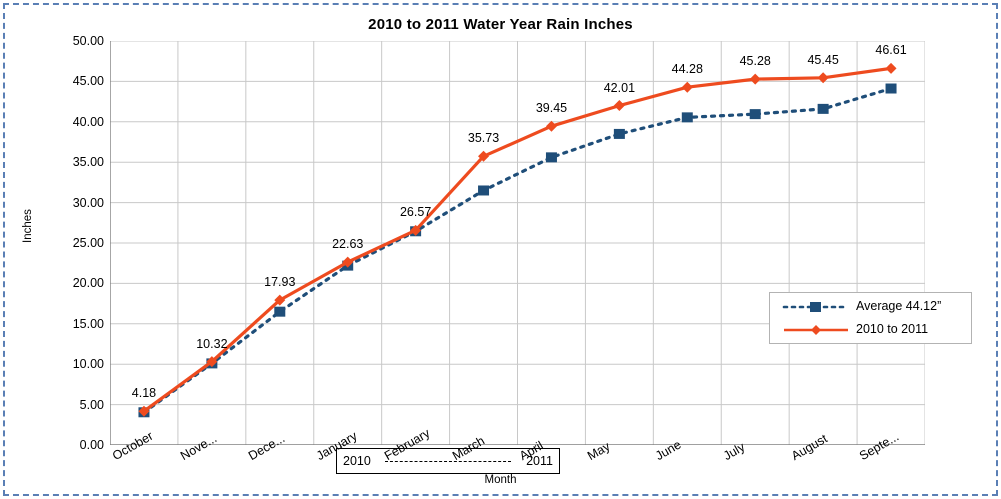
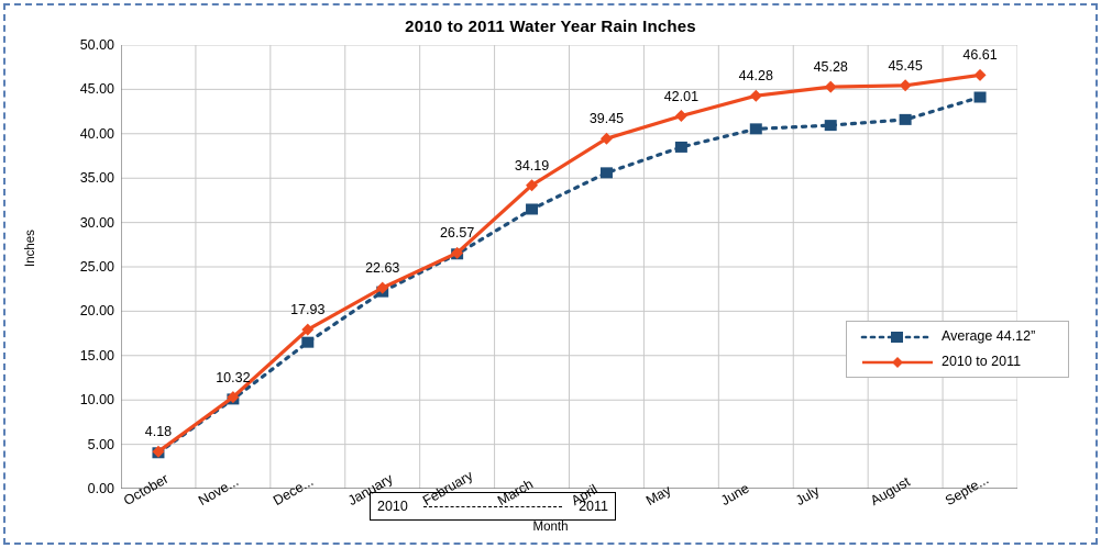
2010 to 2011/March: 35.73 -> 34.19
